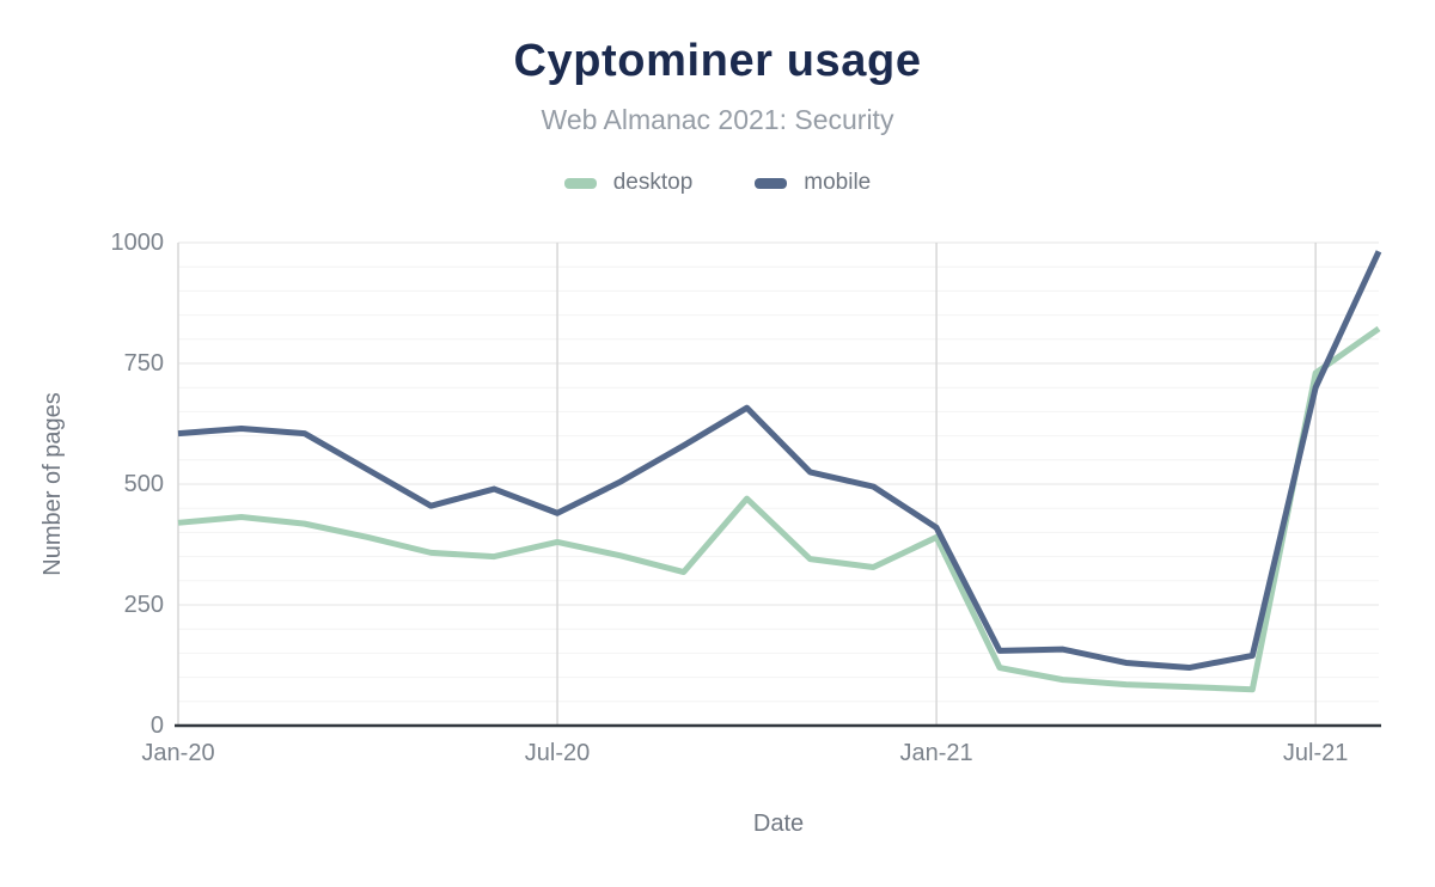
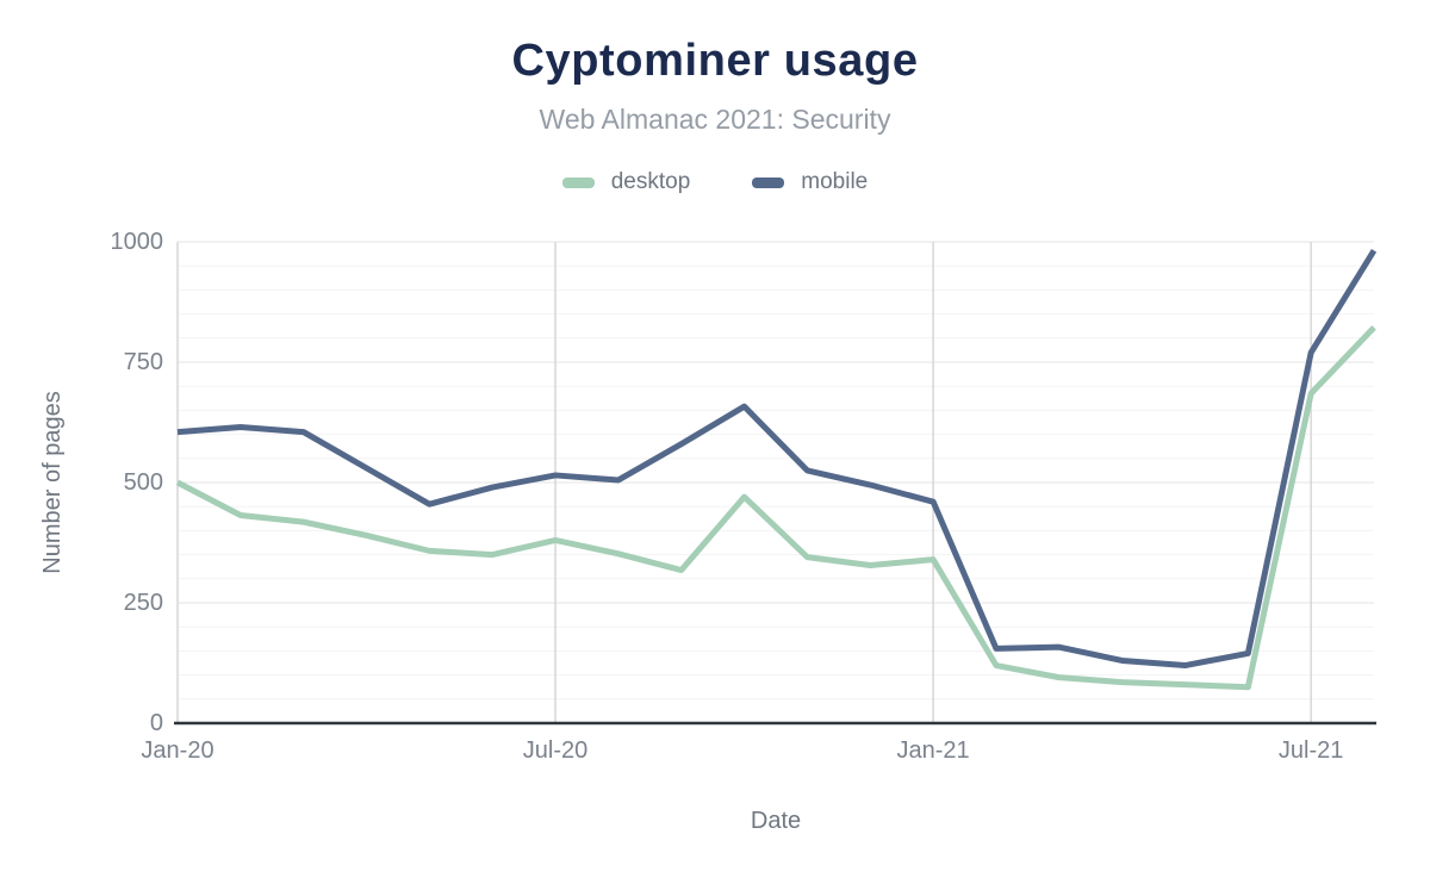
desktop/Jan-20: 420 -> 500
mobile/Jul-20: 440 -> 520
desktop/Jan-21: 390 -> 340
mobile/Jan-21: 410 -> 460
desktop/Jul-21: 730 -> 680
mobile/Jul-21: 700 -> 770
